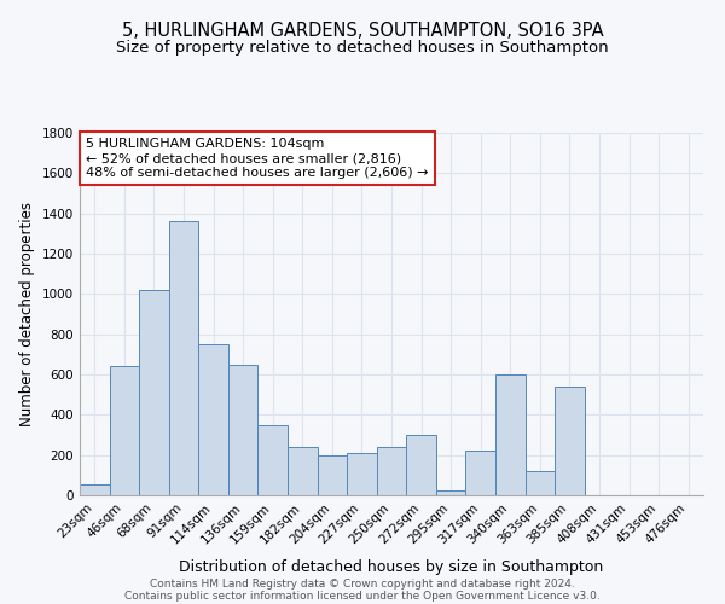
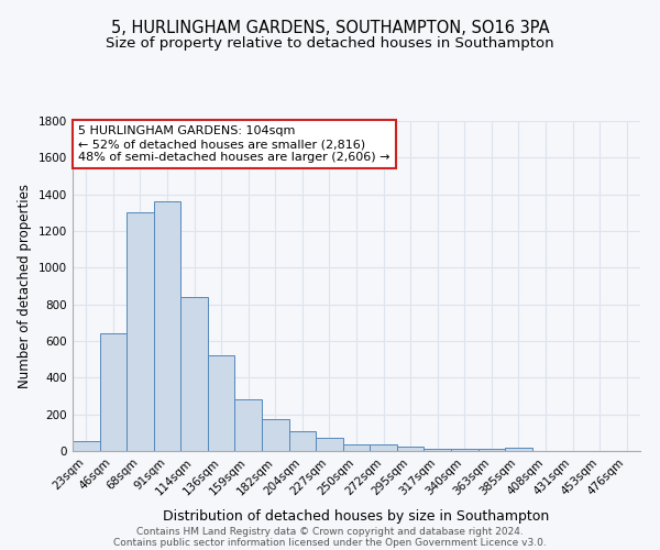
68sqm: 1020 -> 1300
114sqm: 750 -> 840
136sqm: 650 -> 520
159sqm: 350 -> 280
182sqm: 240 -> 180
204sqm: 200 -> 110
227sqm: 210 -> 70
250sqm: 240 -> 40
272sqm: 300 -> 40
317sqm: 220 -> 20
340sqm: 600 -> 10
363sqm: 120 -> 10
385sqm: 540 -> 20
